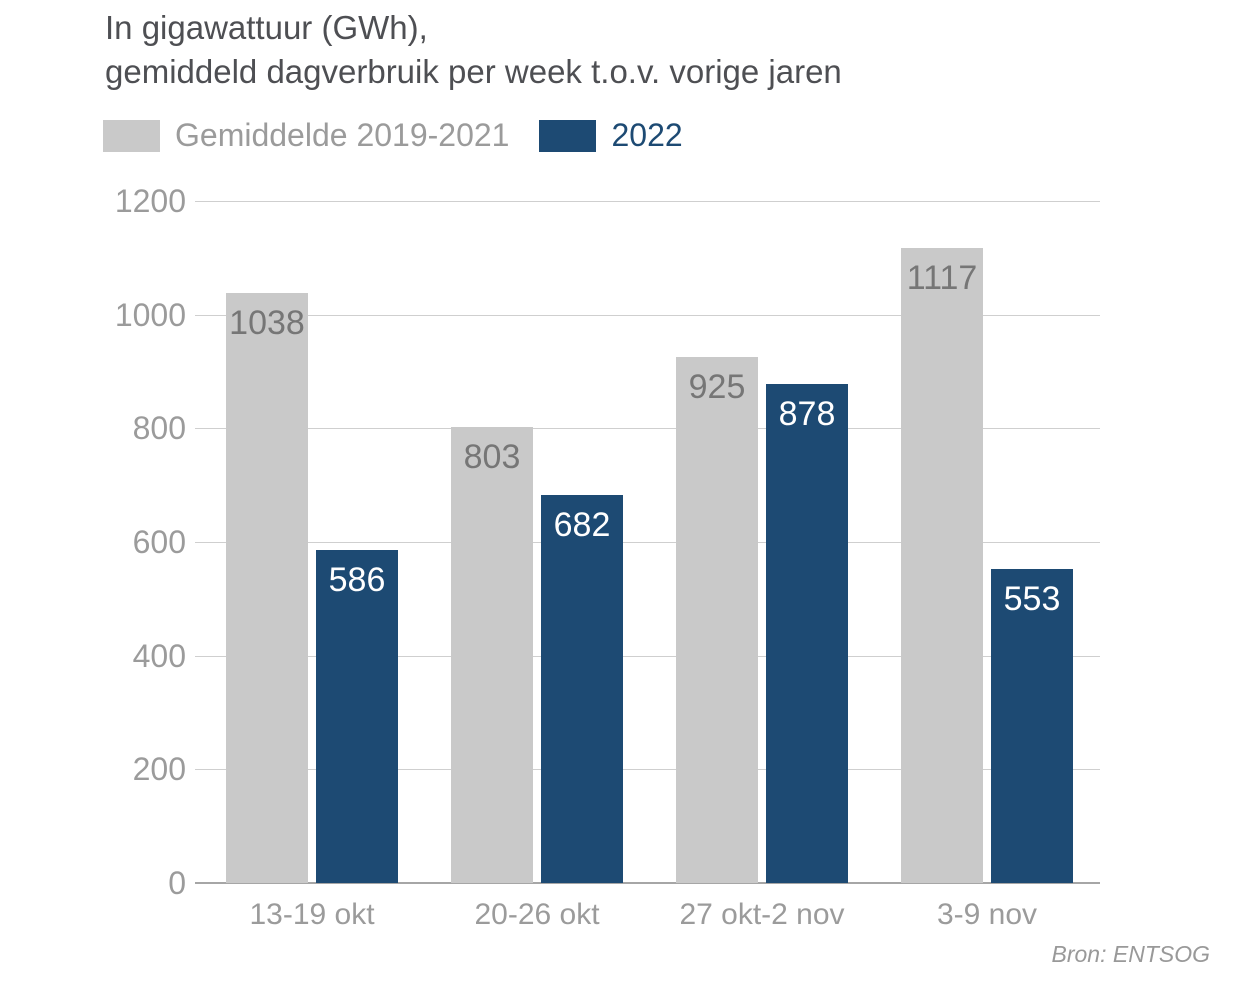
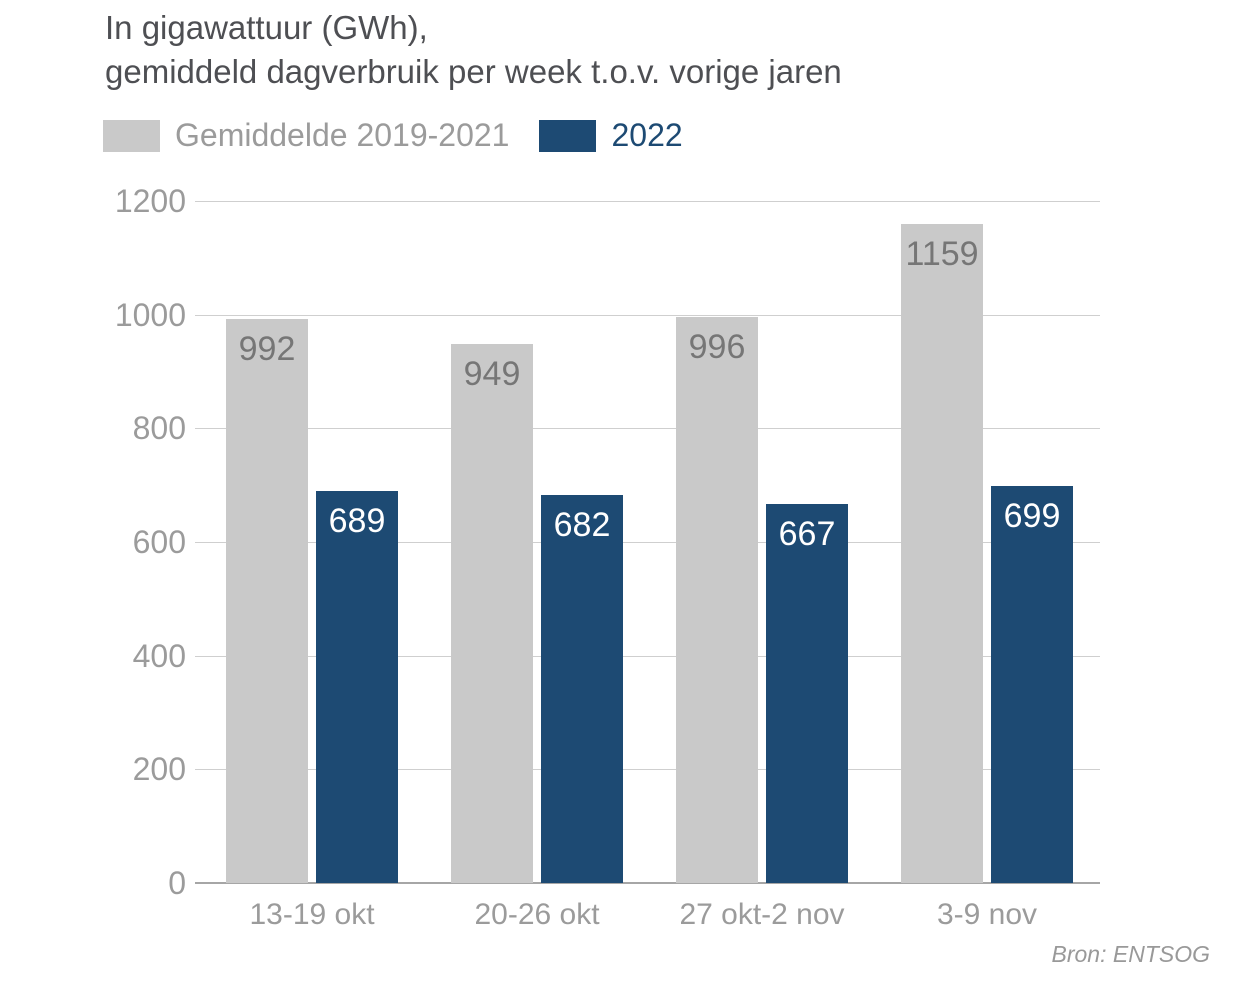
Gemiddelde 2019-2021/13-19 okt: 1038 -> 992
2022/13-19 okt: 586 -> 689
Gemiddelde 2019-2021/20-26 okt: 803 -> 949
Gemiddelde 2019-2021/27 okt-2 nov: 925 -> 996
2022/27 okt-2 nov: 878 -> 667
Gemiddelde 2019-2021/3-9 nov: 1117 -> 1159
2022/3-9 nov: 553 -> 699
